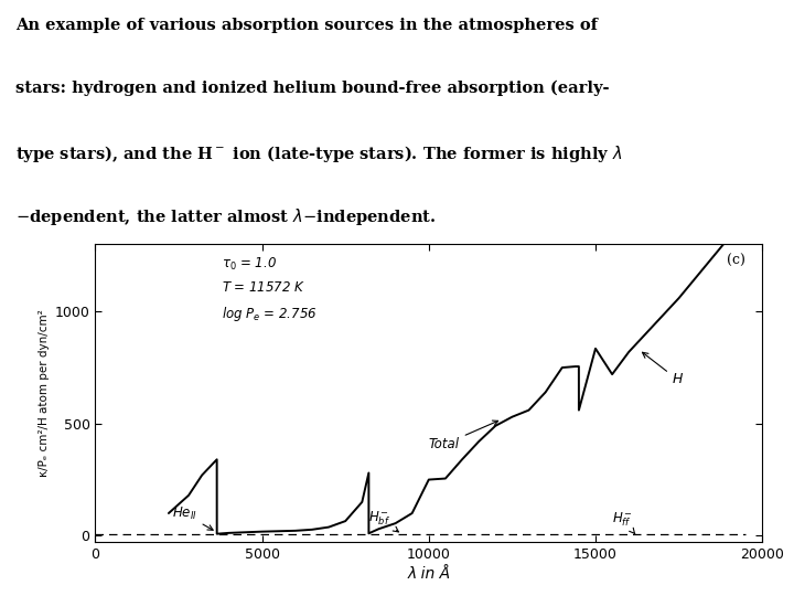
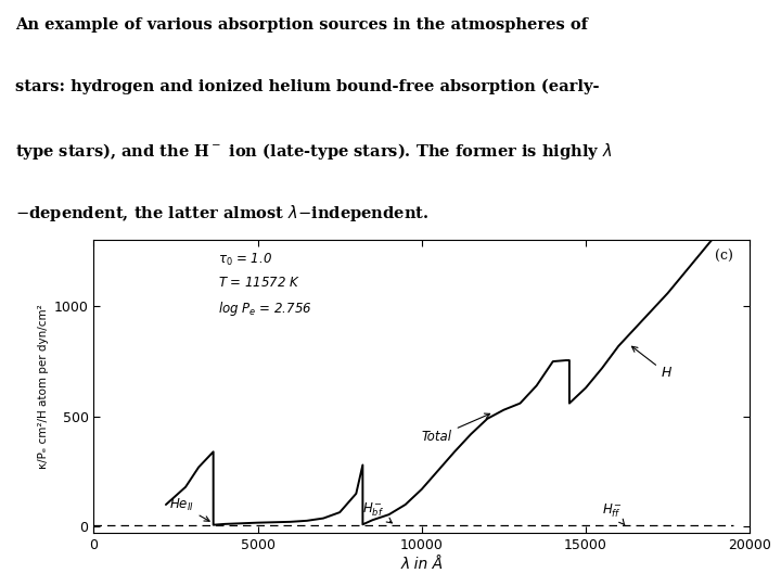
10000: 250 -> 170
15000: 835 -> 630
